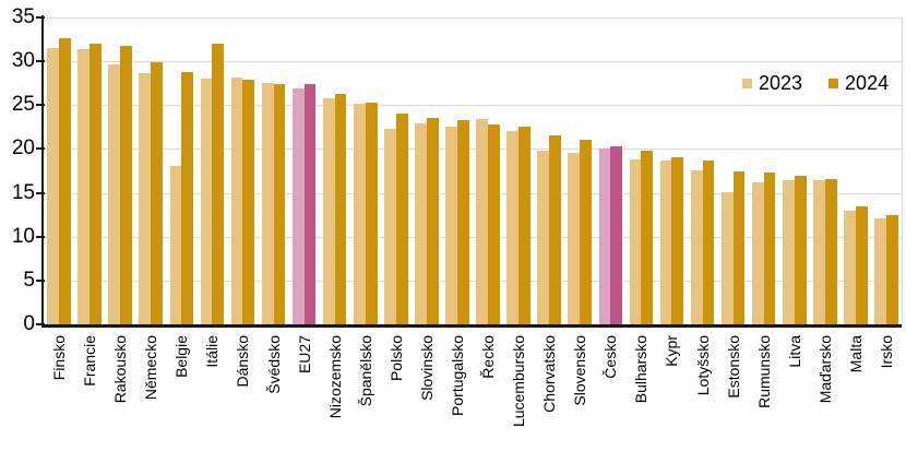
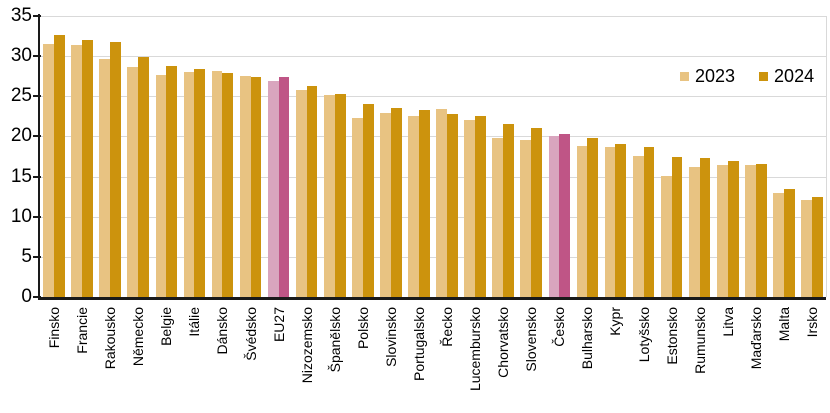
2023/Belgie: 18 -> 28
2024/Itálie: 32 -> 28
